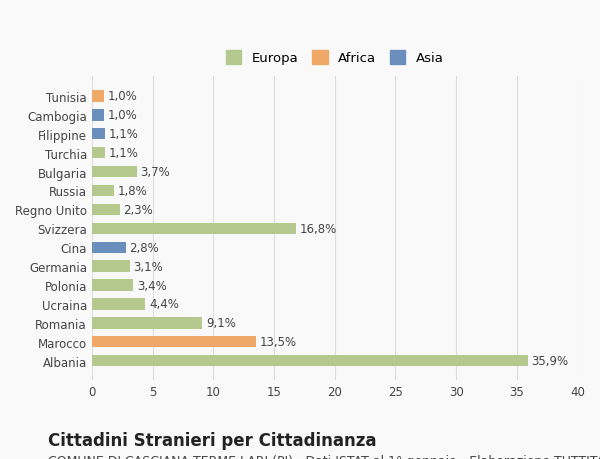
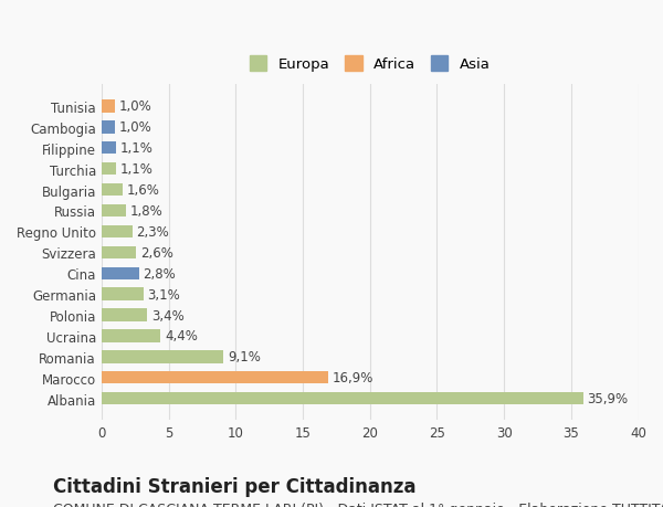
Bulgaria: 3,7% -> 1,6%
Svizzera: 16,8% -> 2,6%
Marocco: 13,5% -> 16,9%
